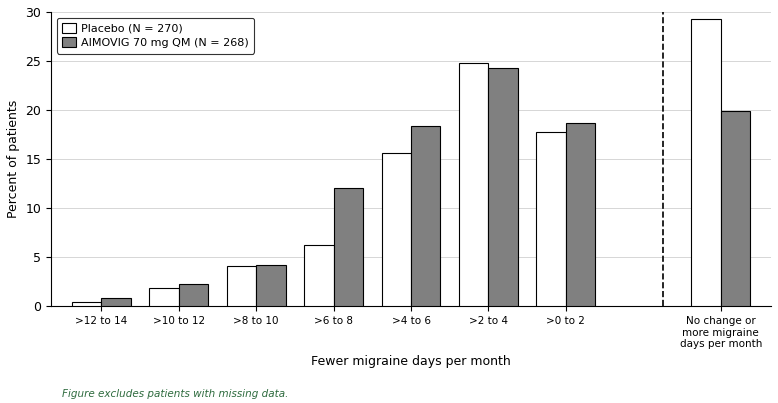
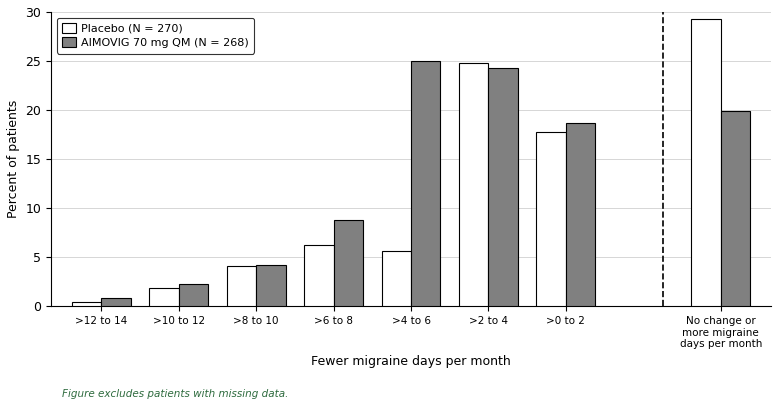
AIMOVIG 70 mg QM (N = 268)/>6 to 8: 12.1 -> 8.8
Placebo (N = 270)/>4 to 6: 15.6 -> 5.6
AIMOVIG 70 mg QM (N = 268)/>4 to 6: 18.4 -> 25.0
